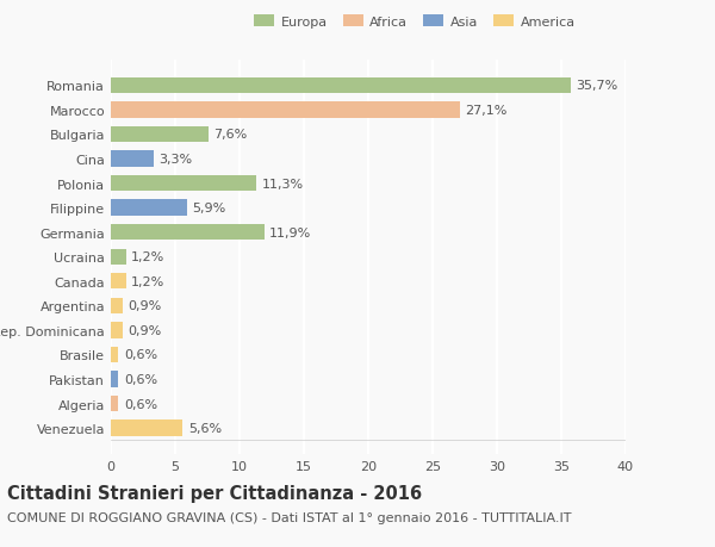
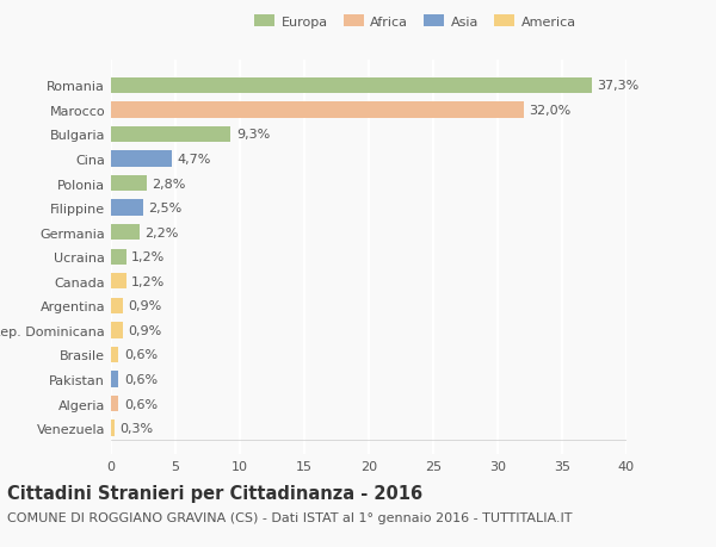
Romania: 35,7% -> 37,3%
Marocco: 27,1% -> 32,0%
Bulgaria: 7,6% -> 9,3%
Cina: 3,3% -> 4,7%
Polonia: 11,3% -> 2,8%
Filippine: 5,9% -> 2,5%
Germania: 11,9% -> 2,2%
Venezuela: 5,6% -> 0,3%
